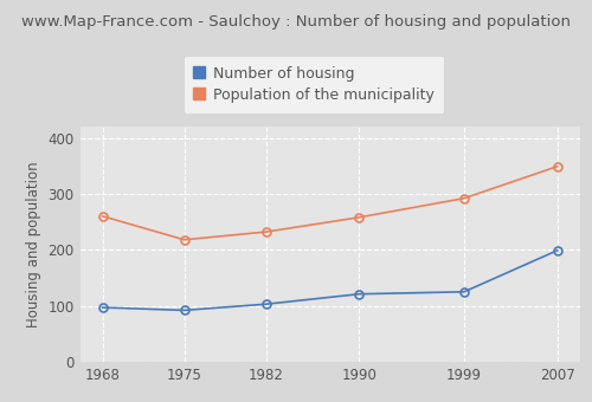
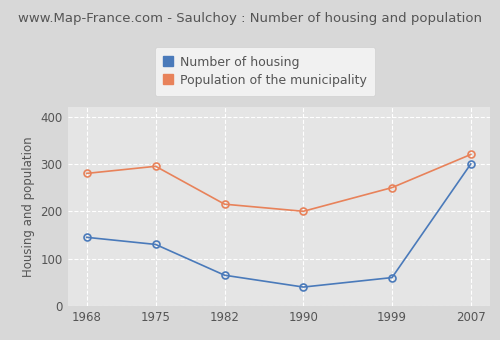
Number of housing/1968: 97 -> 145
Population of the municipality/1968: 260 -> 280
Number of housing/1975: 92 -> 130
Population of the municipality/1975: 218 -> 295
Number of housing/1982: 103 -> 65
Population of the municipality/1982: 232 -> 215
Number of housing/1990: 121 -> 40
Population of the municipality/1990: 258 -> 200
Number of housing/1999: 125 -> 60
Population of the municipality/1999: 292 -> 250
Number of housing/2007: 199 -> 300
Population of the municipality/2007: 349 -> 320
